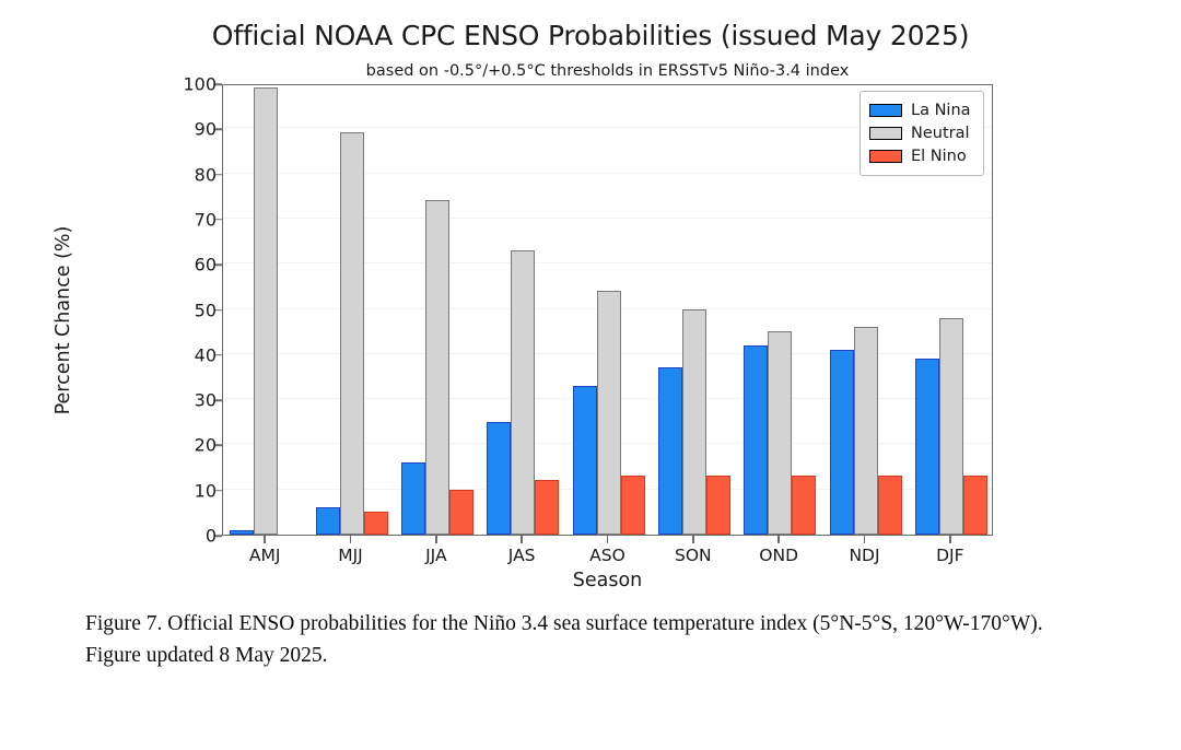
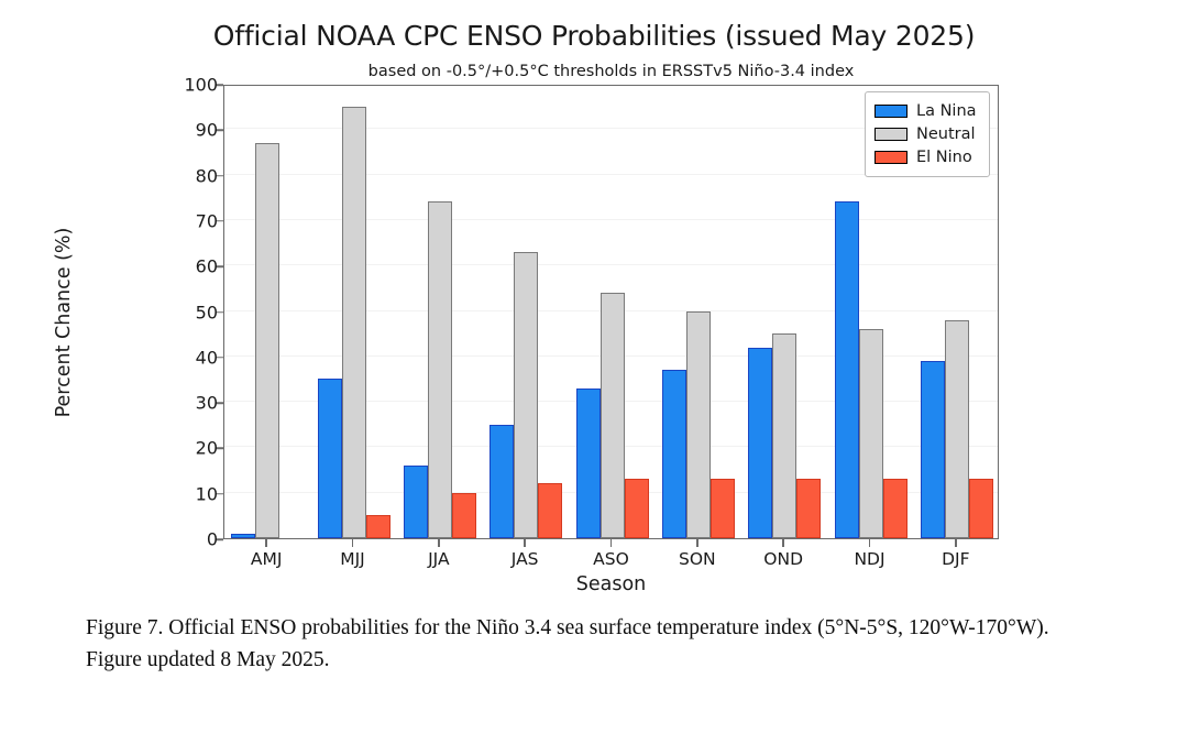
Neutral/AMJ: 99 -> 87
La Nina/MJJ: 6 -> 35
Neutral/MJJ: 89 -> 95
La Nina/NDJ: 41 -> 74
